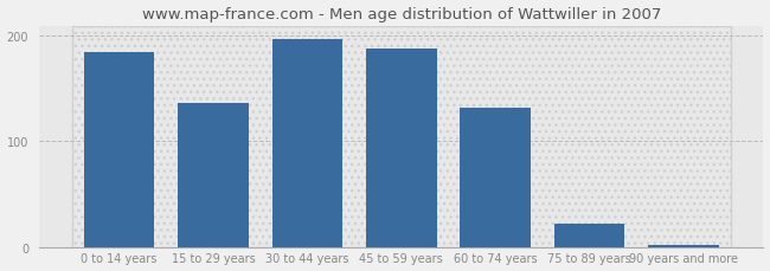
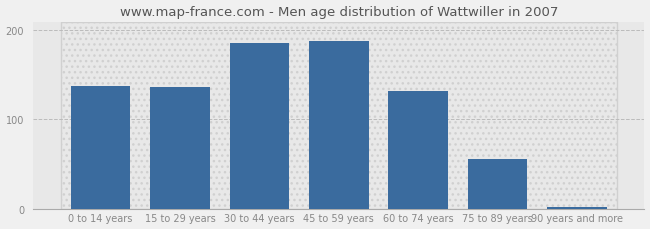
0 to 14 years: 185 -> 138
30 to 44 years: 197 -> 186
75 to 89 years: 22 -> 56
